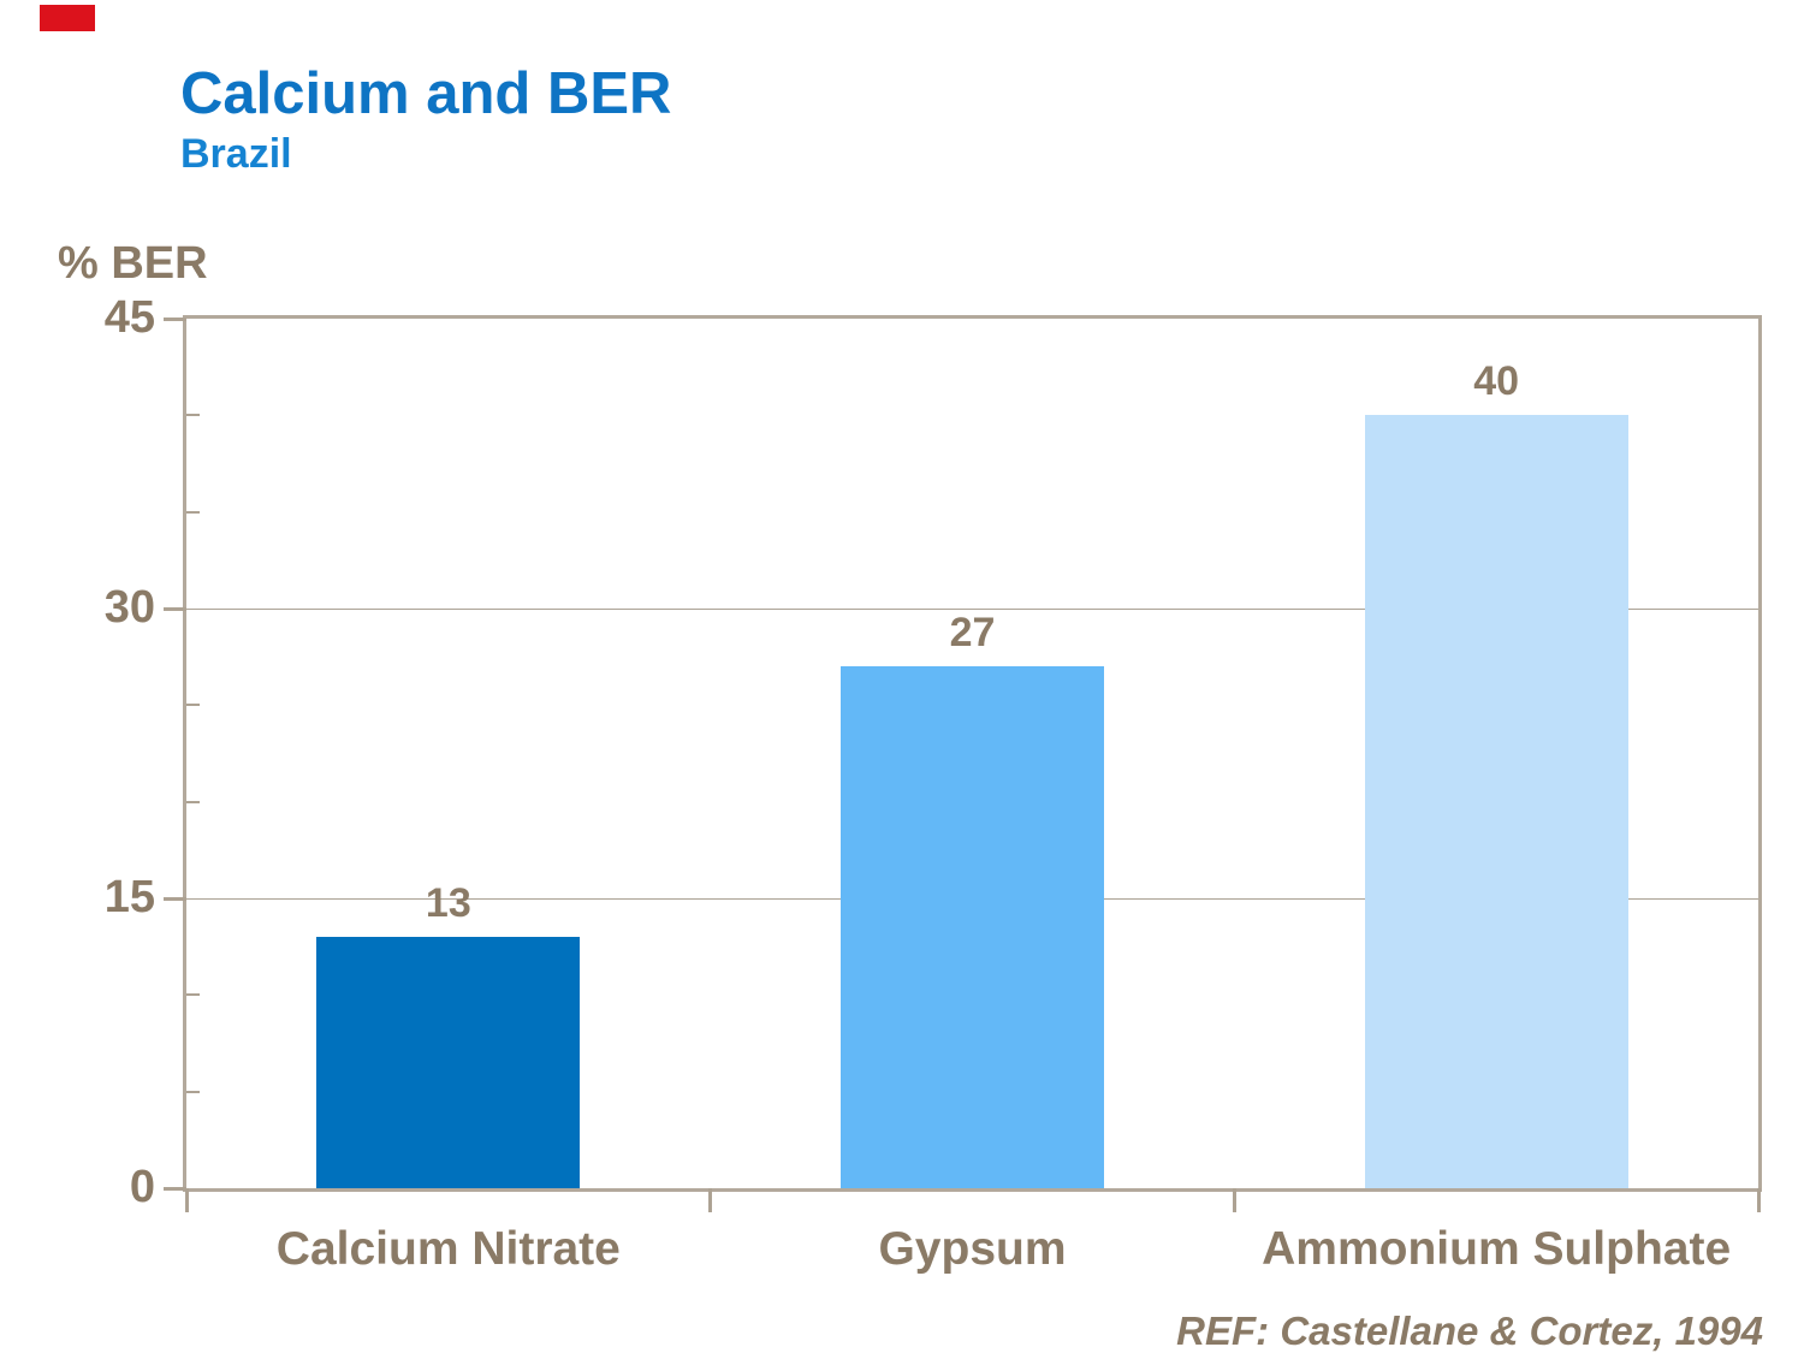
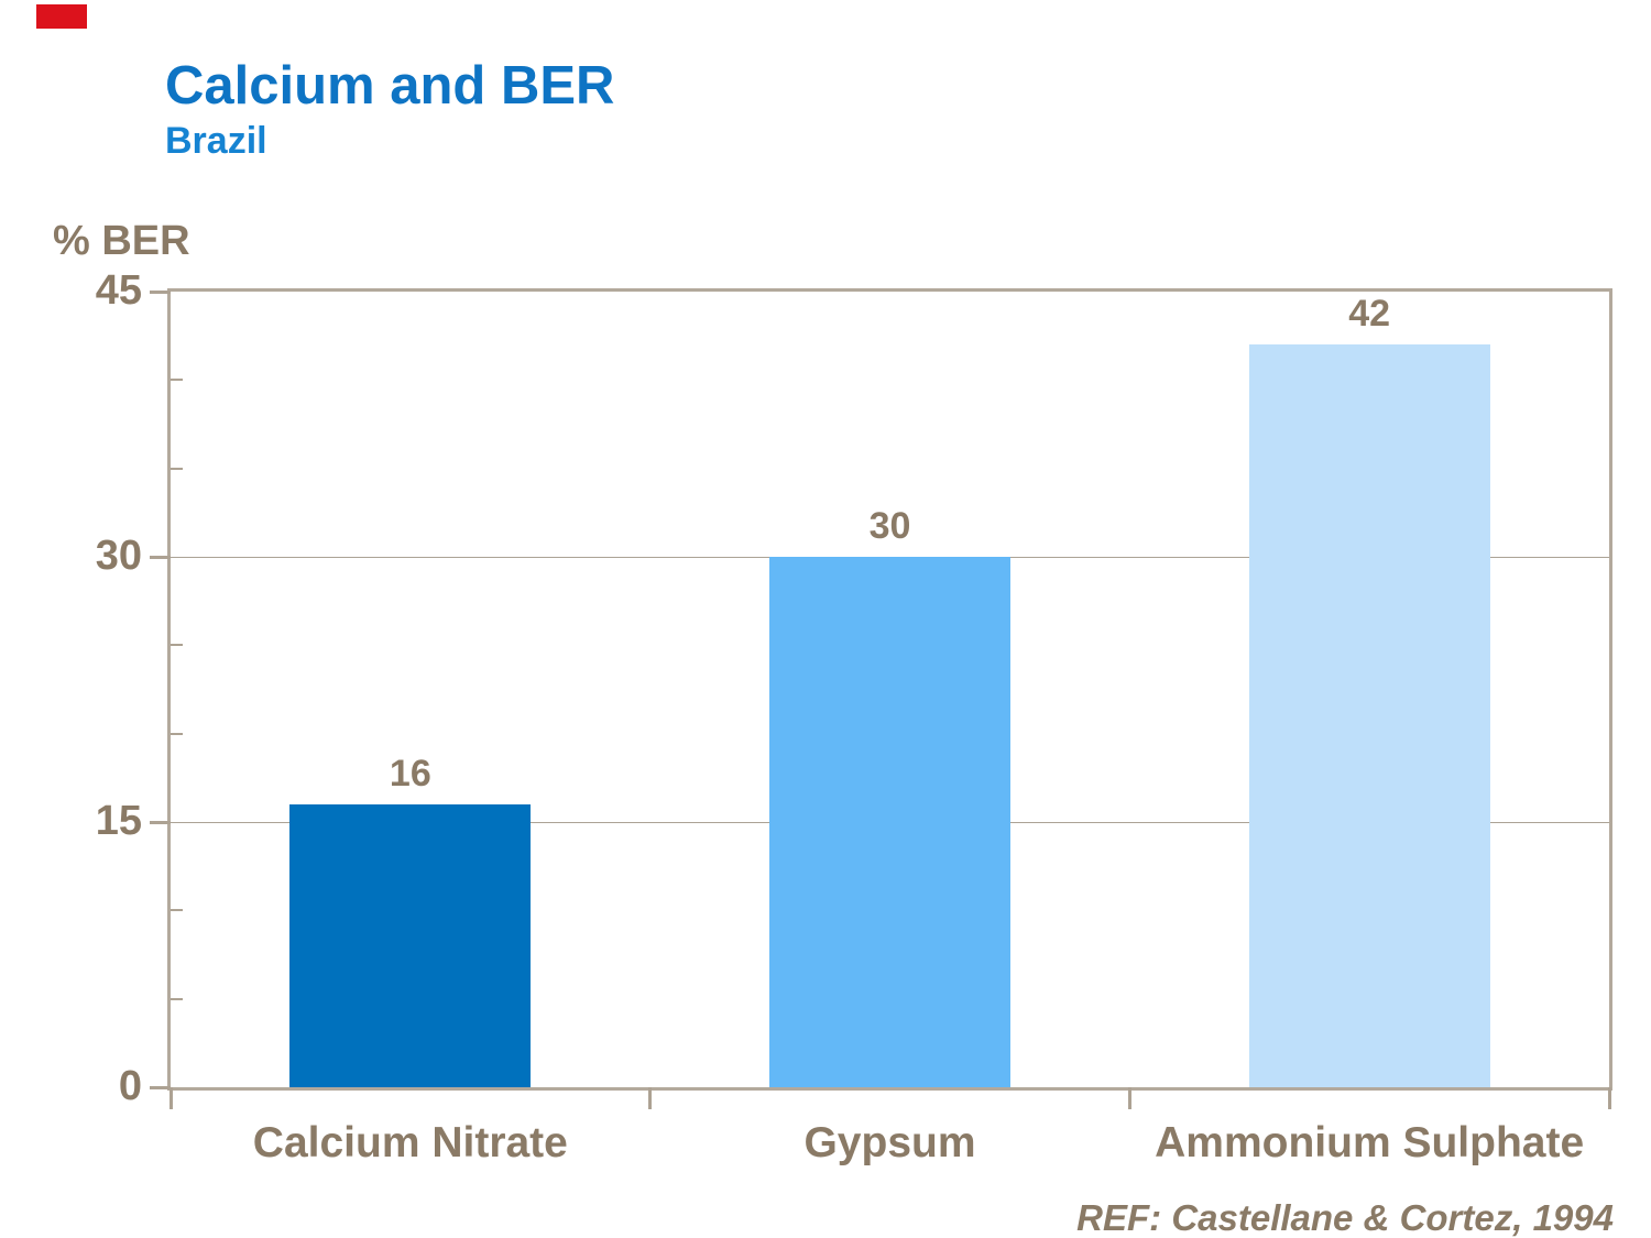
Calcium Nitrate: 13 -> 16
Gypsum: 27 -> 30
Ammonium Sulphate: 40 -> 42
